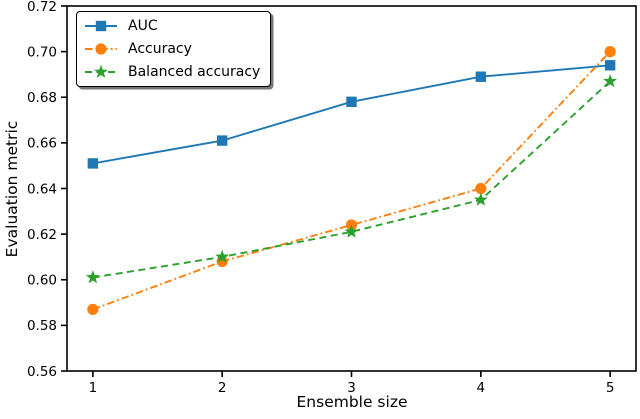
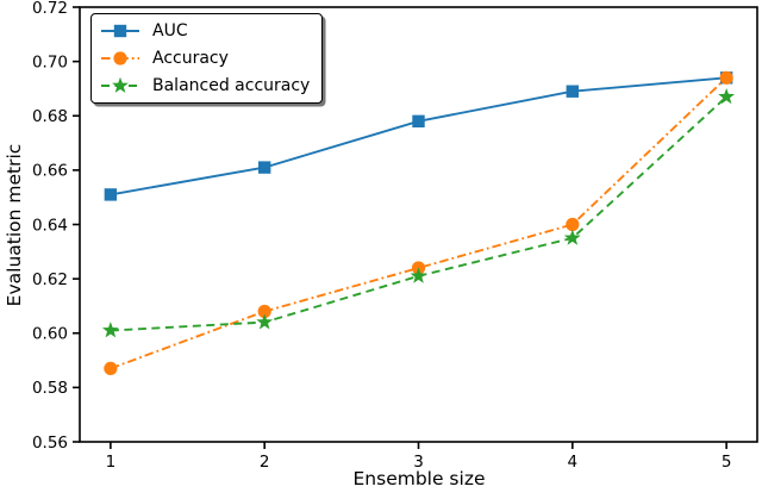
Balanced accuracy/2: 0.610 -> 0.604
Accuracy/5: 0.700 -> 0.694
